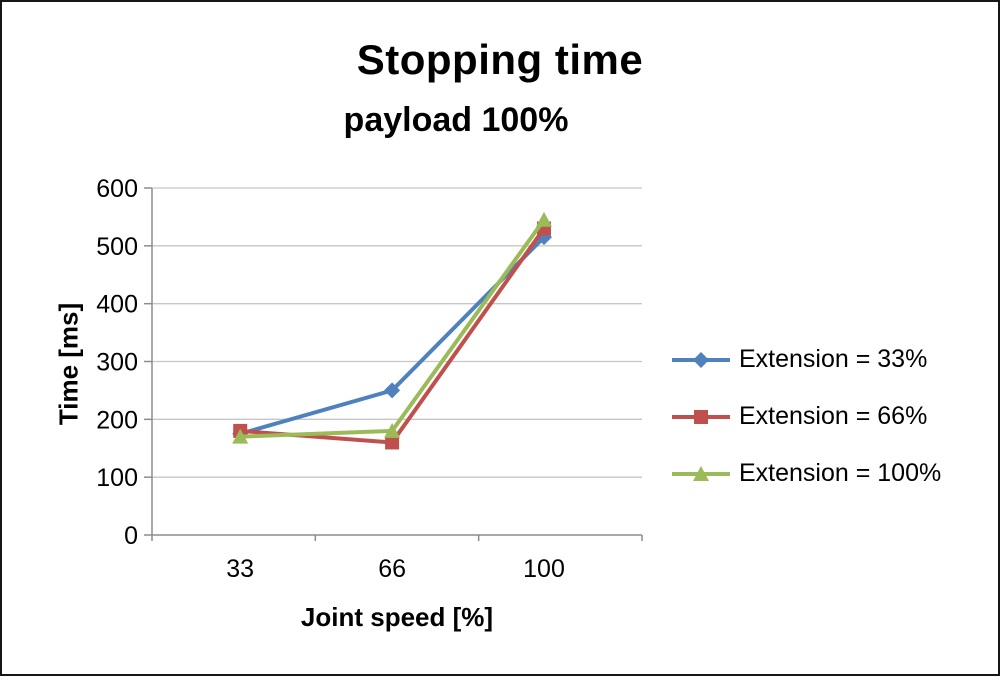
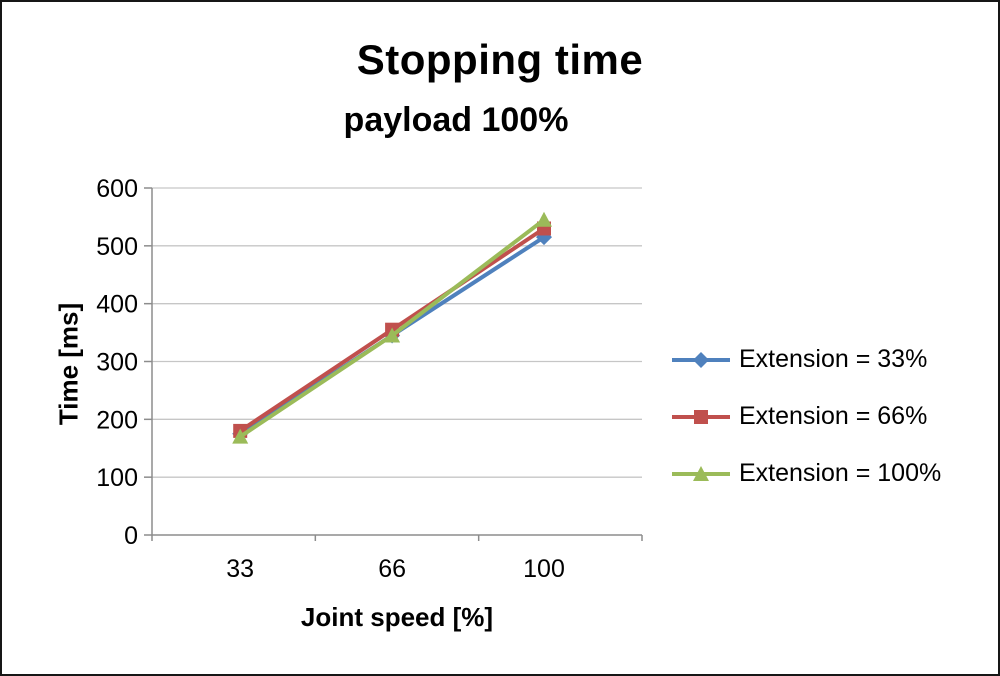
Extension = 33%/66: 250 -> 340
Extension = 66%/66: 160 -> 360
Extension = 100%/66: 180 -> 340
